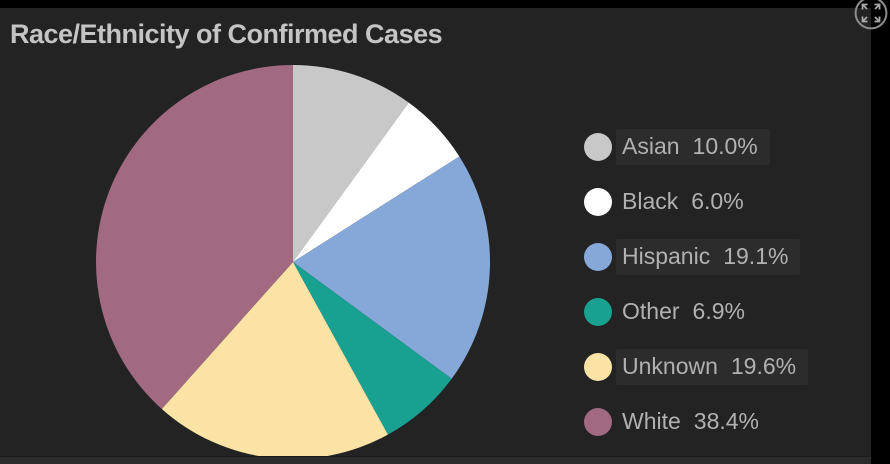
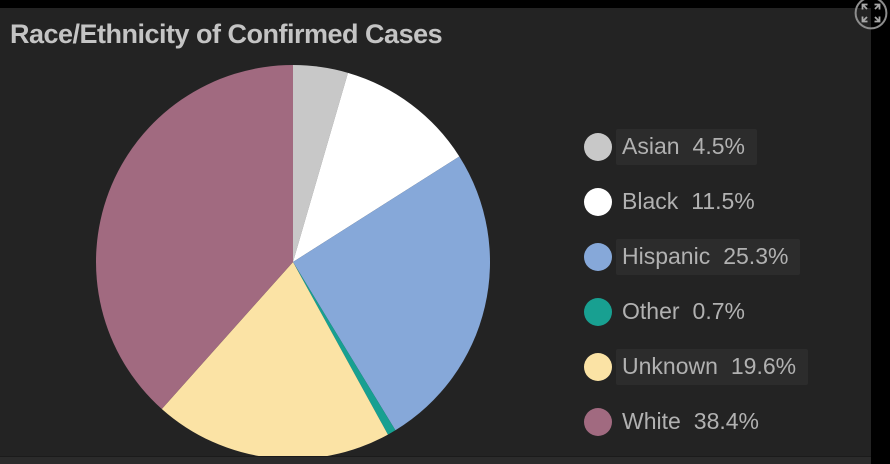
Asian: 10.0% -> 4.5%
Black: 6.0% -> 11.5%
Hispanic: 19.1% -> 25.3%
Other: 6.9% -> 0.7%
